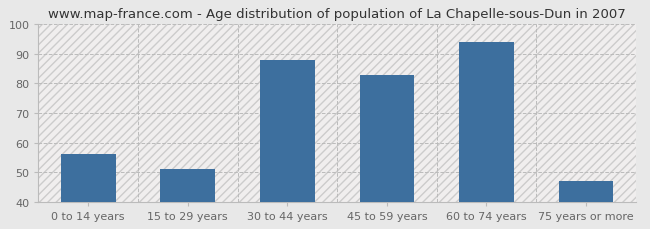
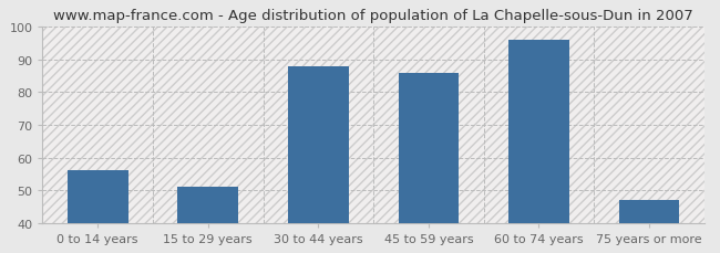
45 to 59 years: 83 -> 86
60 to 74 years: 94 -> 96
